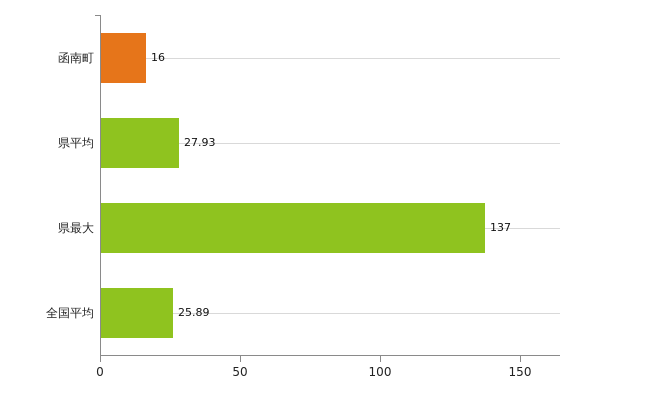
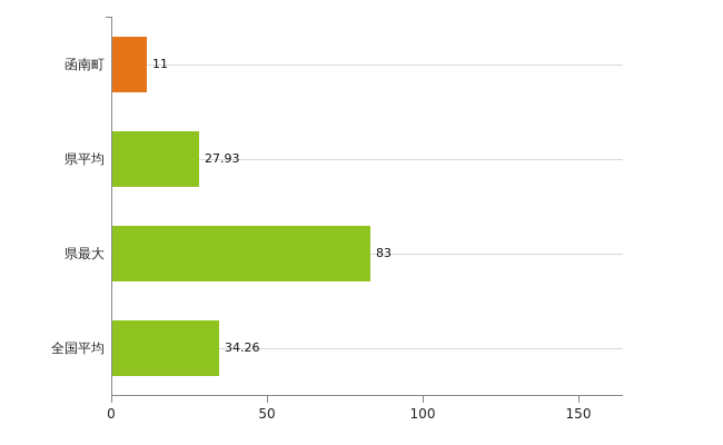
函南町: 16 -> 11
県最大: 137 -> 83
全国平均: 25.89 -> 34.26
